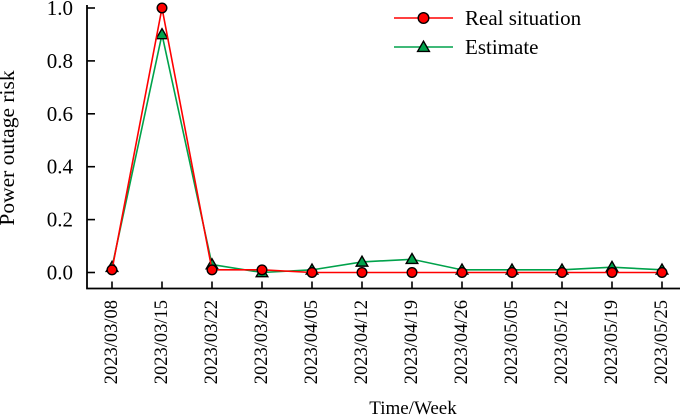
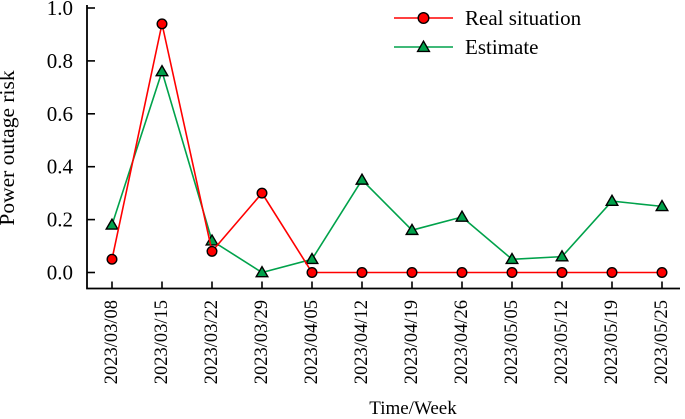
Real situation/2023/03/08: 0.01 -> 0.05
Estimate/2023/03/08: 0.02 -> 0.18
Real situation/2023/03/15: 1.00 -> 0.94
Estimate/2023/03/15: 0.90 -> 0.76
Real situation/2023/03/22: 0.01 -> 0.08
Estimate/2023/03/22: 0.03 -> 0.12
Real situation/2023/03/29: 0.01 -> 0.30
Estimate/2023/04/05: 0.01 -> 0.05
Estimate/2023/04/12: 0.04 -> 0.35
Estimate/2023/04/19: 0.05 -> 0.16
Estimate/2023/04/26: 0.01 -> 0.21
Estimate/2023/05/05: 0.01 -> 0.05
Estimate/2023/05/12: 0.01 -> 0.06
Estimate/2023/05/19: 0.02 -> 0.27
Estimate/2023/05/25: 0.01 -> 0.25
